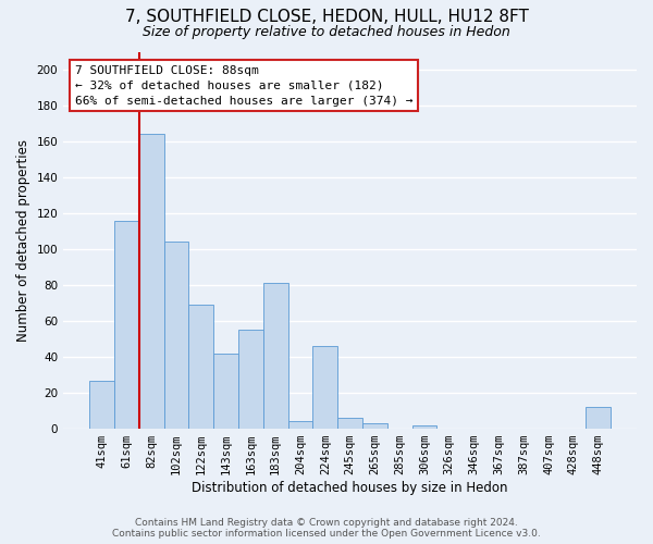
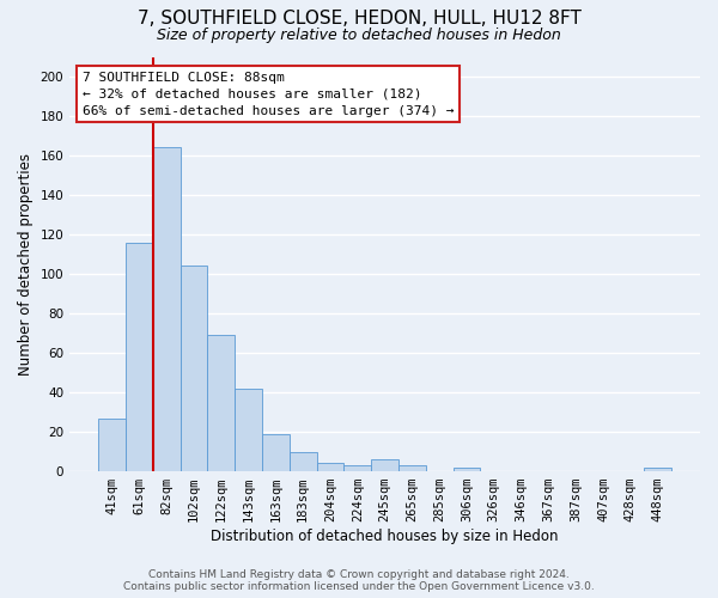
163sqm: 55 -> 19
183sqm: 81 -> 10
224sqm: 46 -> 3
448sqm: 12 -> 2
